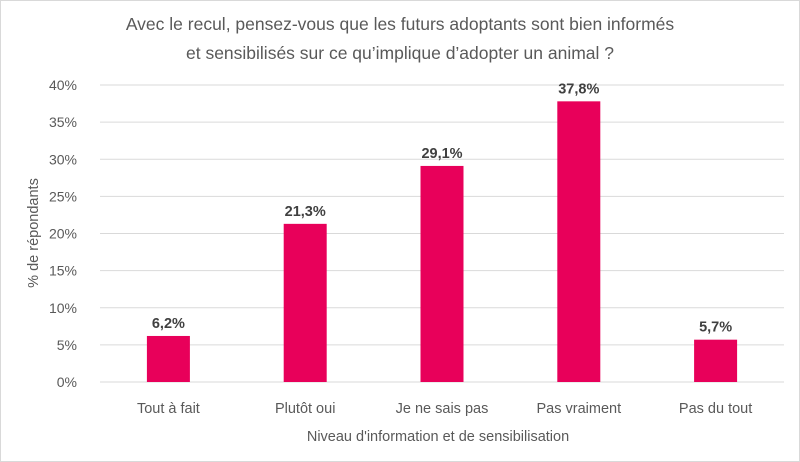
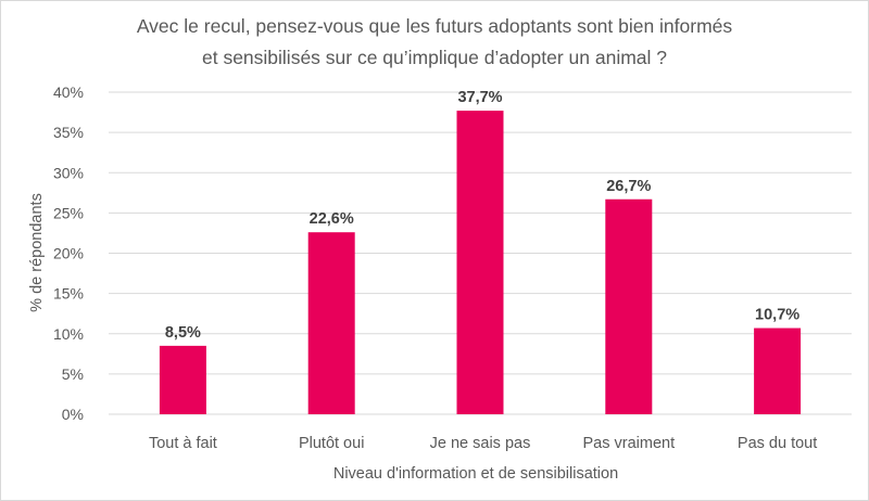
Tout à fait: 6,2% -> 8,5%
Plutôt oui: 21,3% -> 22,6%
Je ne sais pas: 29,1% -> 37,7%
Pas vraiment: 37,8% -> 26,7%
Pas du tout: 5,7% -> 10,7%
